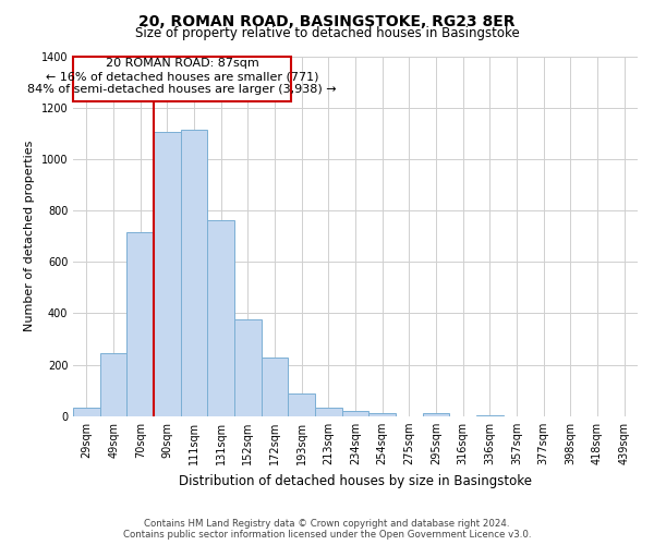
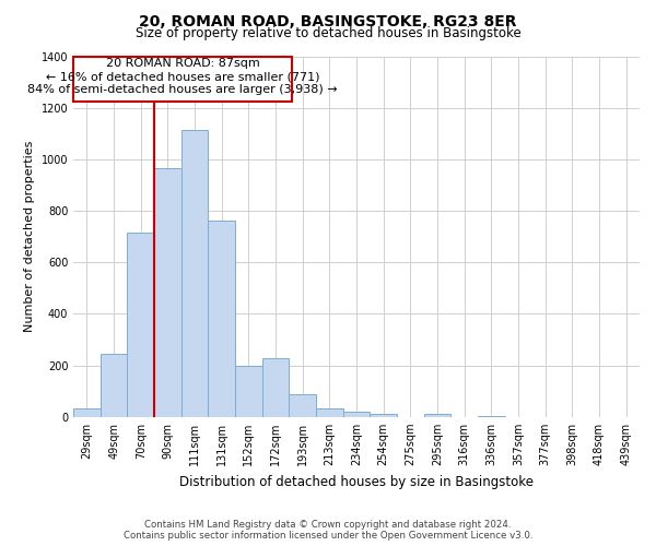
90sqm: 1105 -> 965
152sqm: 375 -> 200
